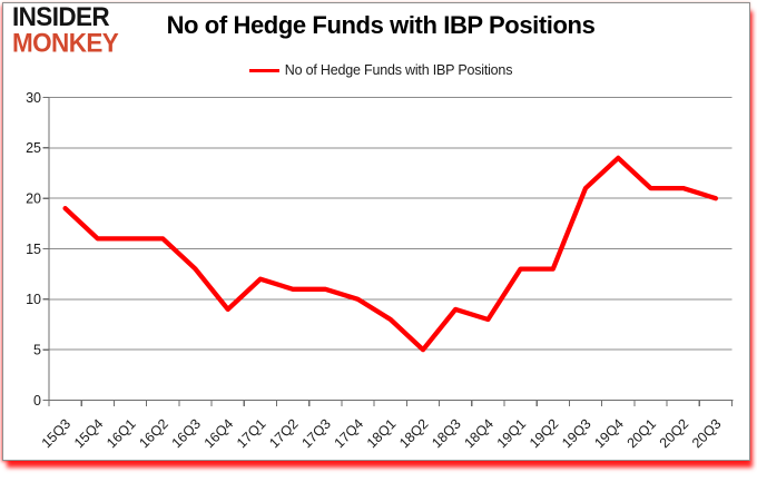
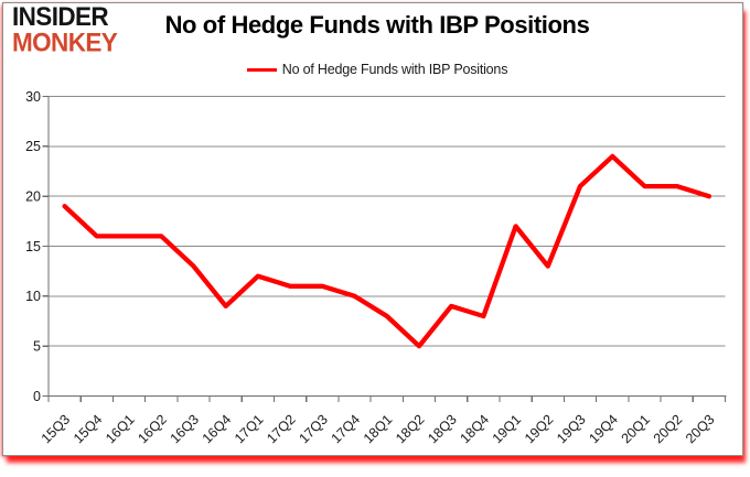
19Q1: 13 -> 17
